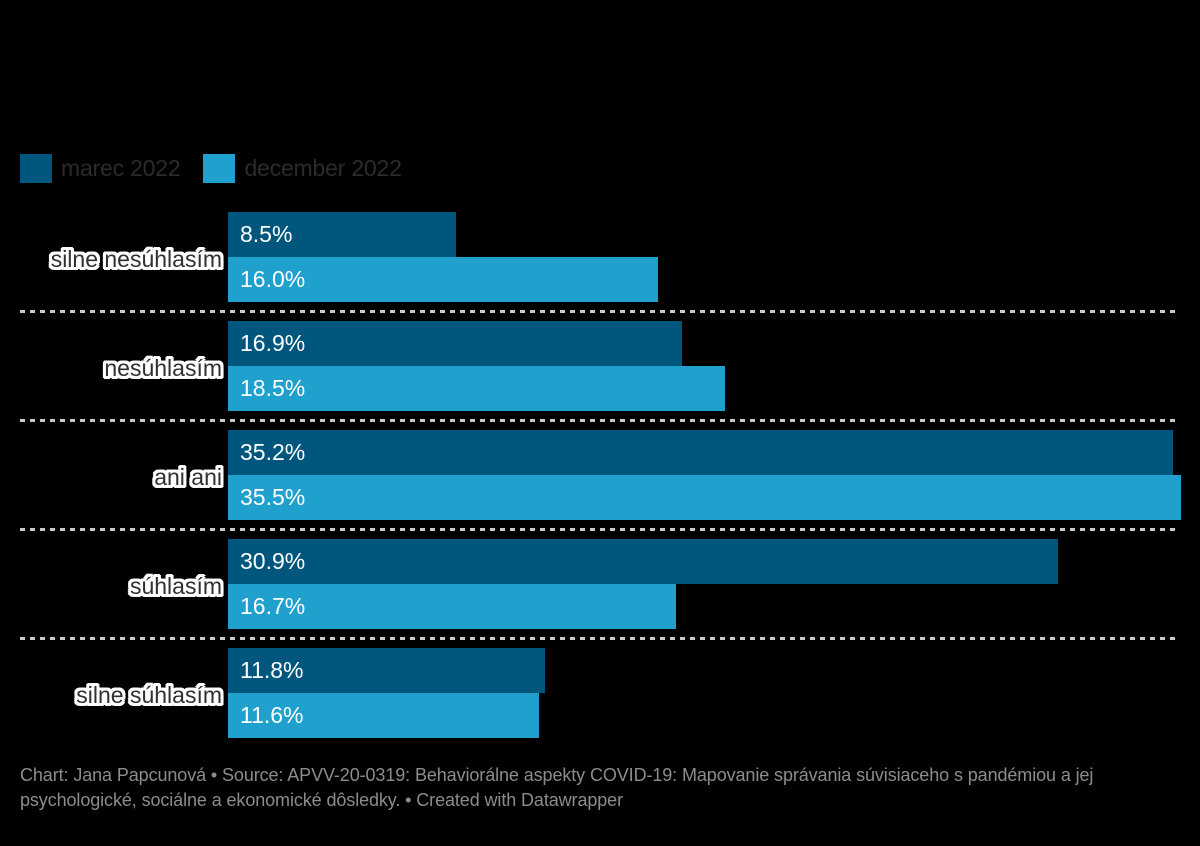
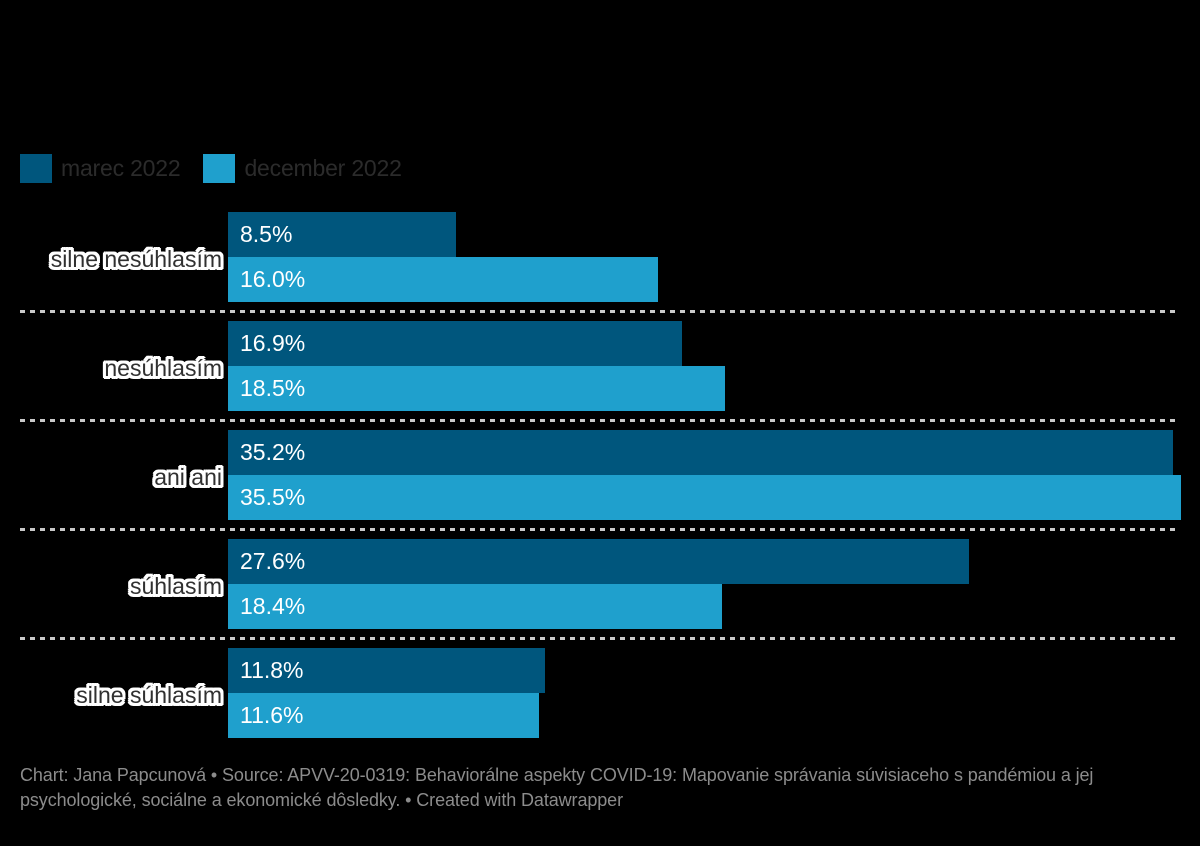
marec 2022/súhlasím: 30.9% -> 27.6%
december 2022/súhlasím: 16.7% -> 18.4%
